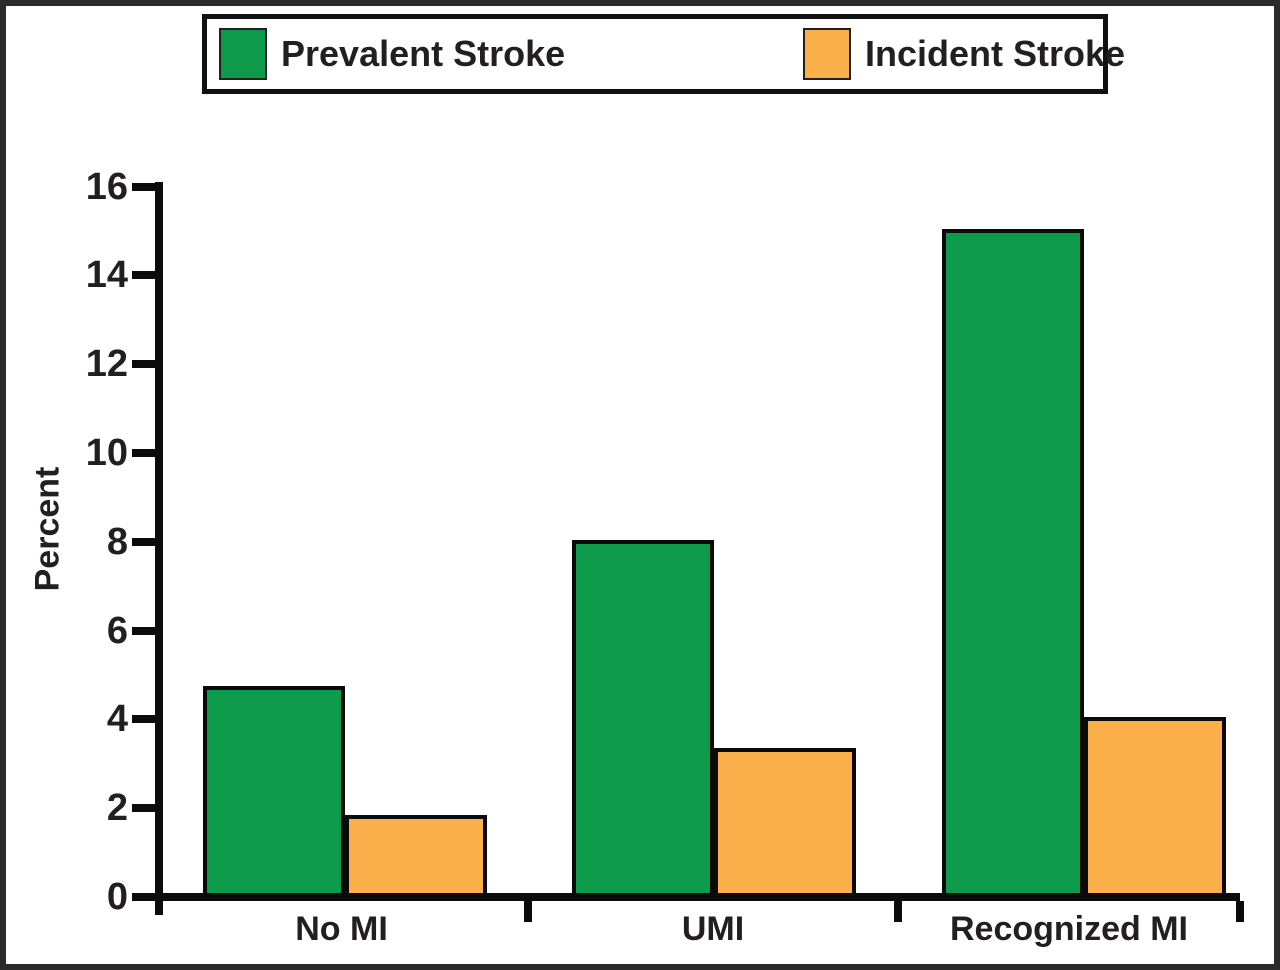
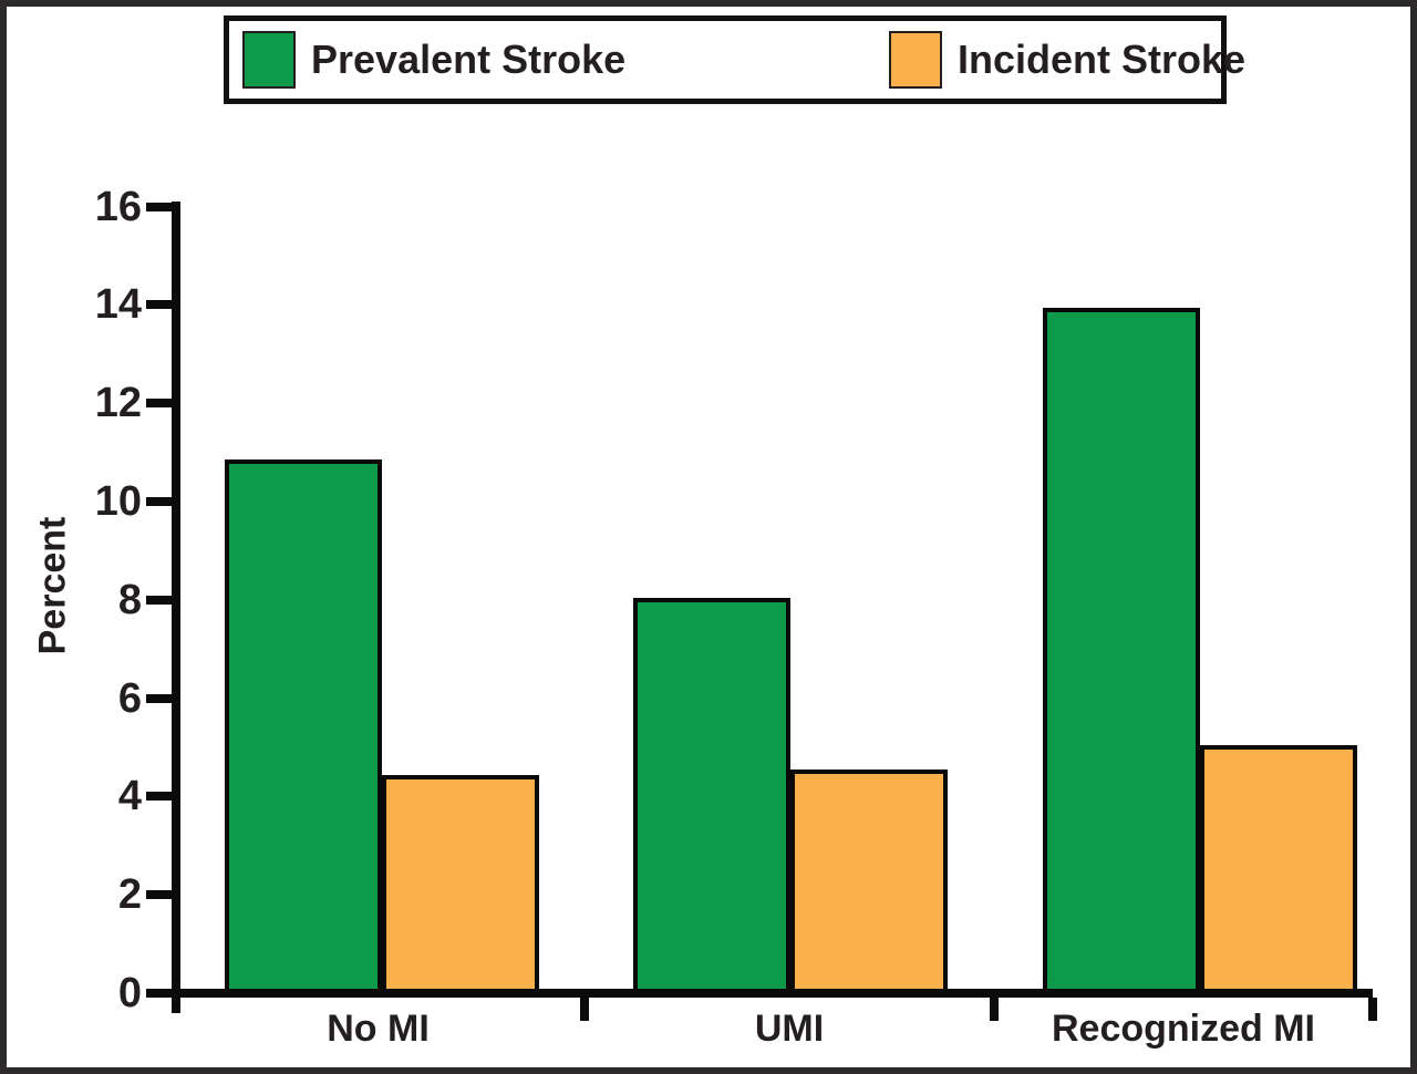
Prevalent Stroke/No MI: 4.7 -> 10.8
Incident Stroke/No MI: 1.8 -> 4.4
Incident Stroke/UMI: 3.3 -> 4.5
Prevalent Stroke/Recognized MI: 15.0 -> 13.9
Incident Stroke/Recognized MI: 4.0 -> 5.0
